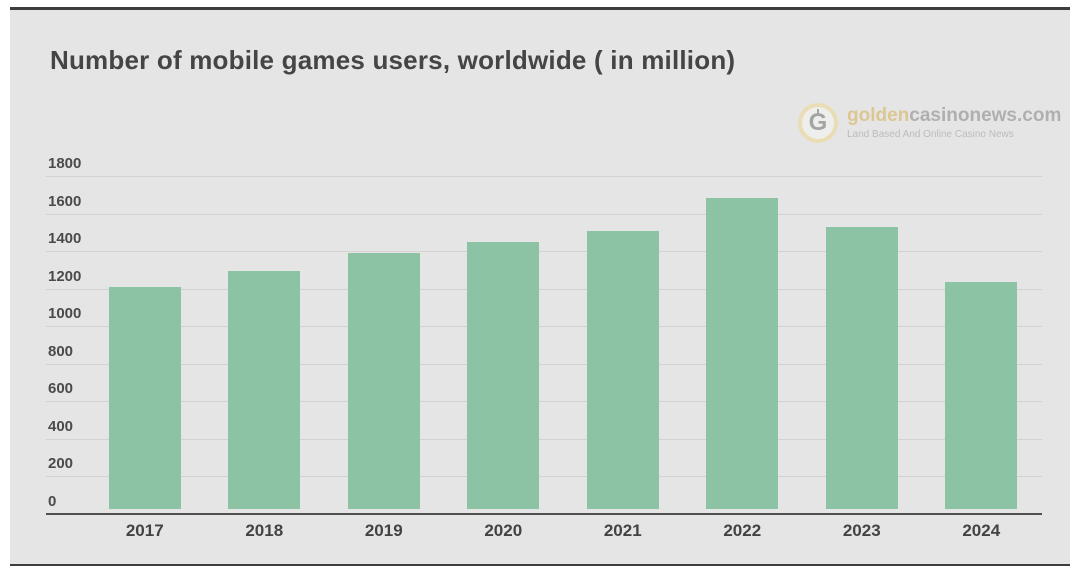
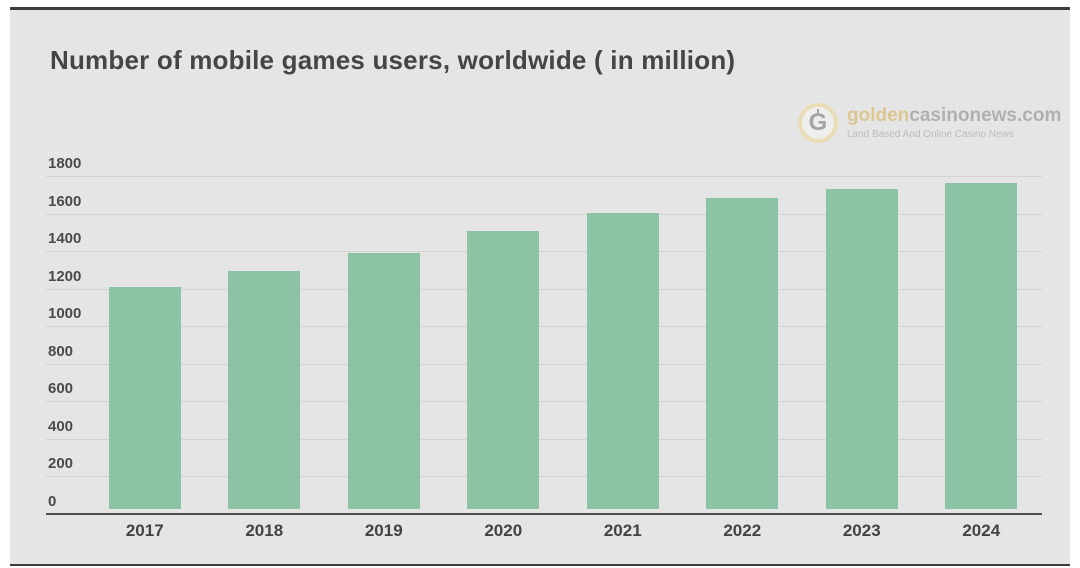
2020: 1420 -> 1480
2021: 1480 -> 1580
2023: 1500 -> 1700
2024: 1210 -> 1740
